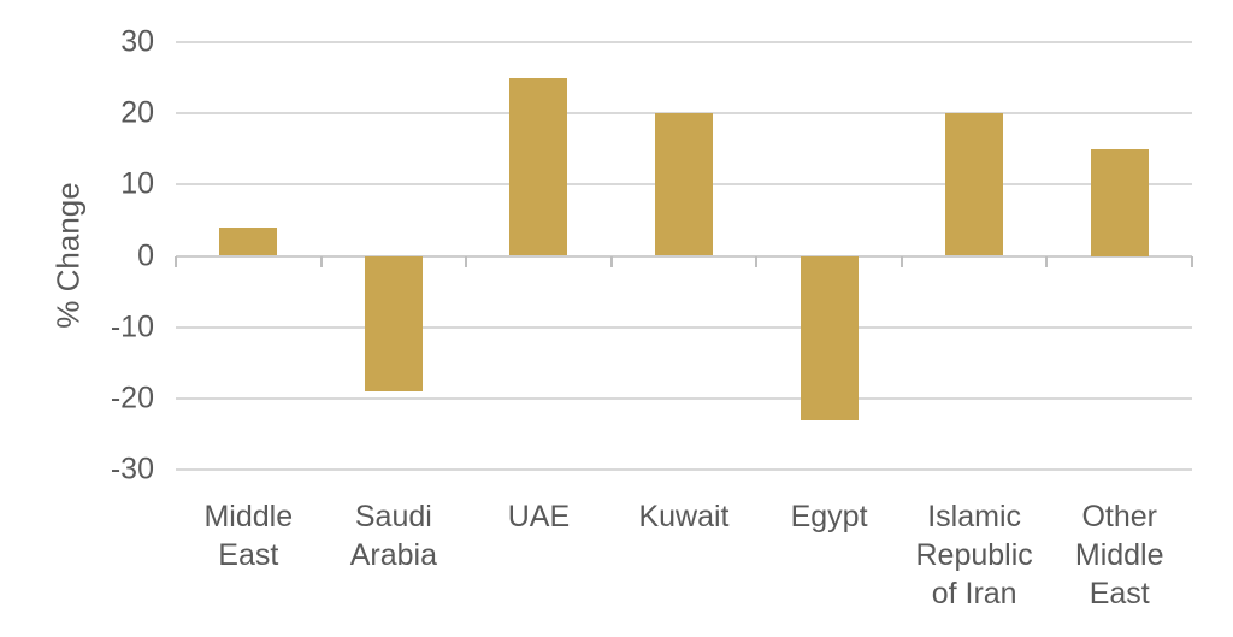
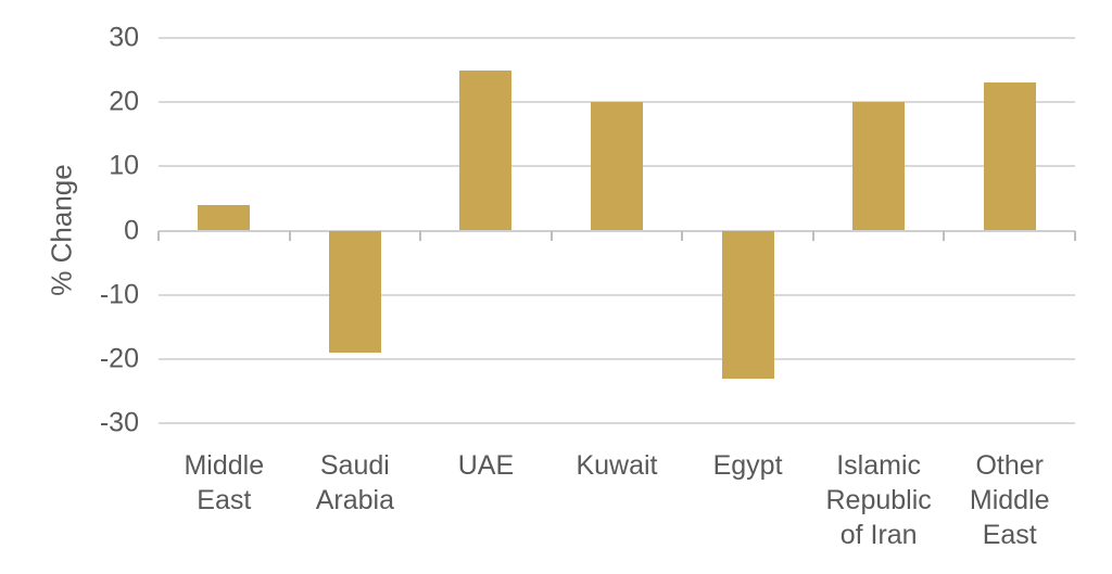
Other Middle East: 15 -> 23
